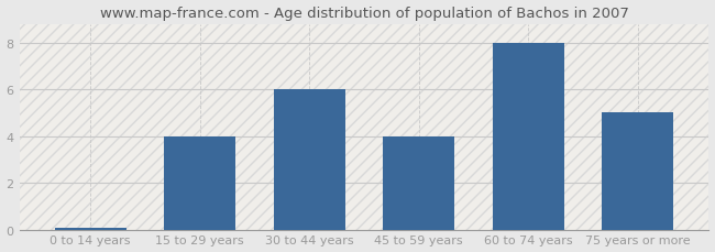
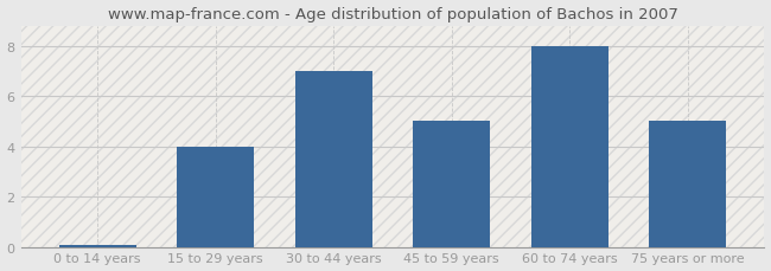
30 to 44 years: 6.00 -> 7.00
45 to 59 years: 4.00 -> 5.00
